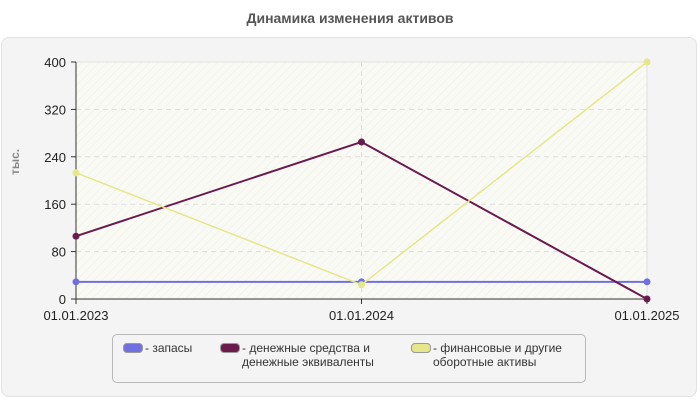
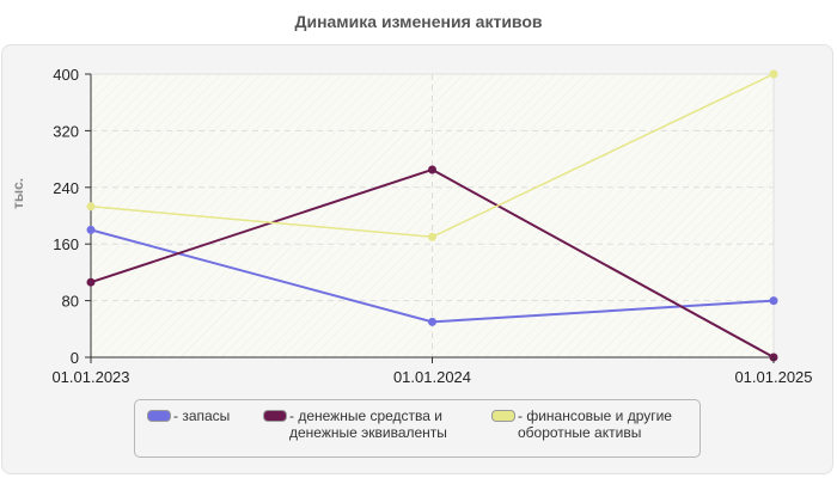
- запасы/01.01.2023: 30 -> 180
- запасы/01.01.2024: 30 -> 50
- финансовые и другие оборотные активы/01.01.2024: 20 -> 170
- запасы/01.01.2025: 30 -> 80
